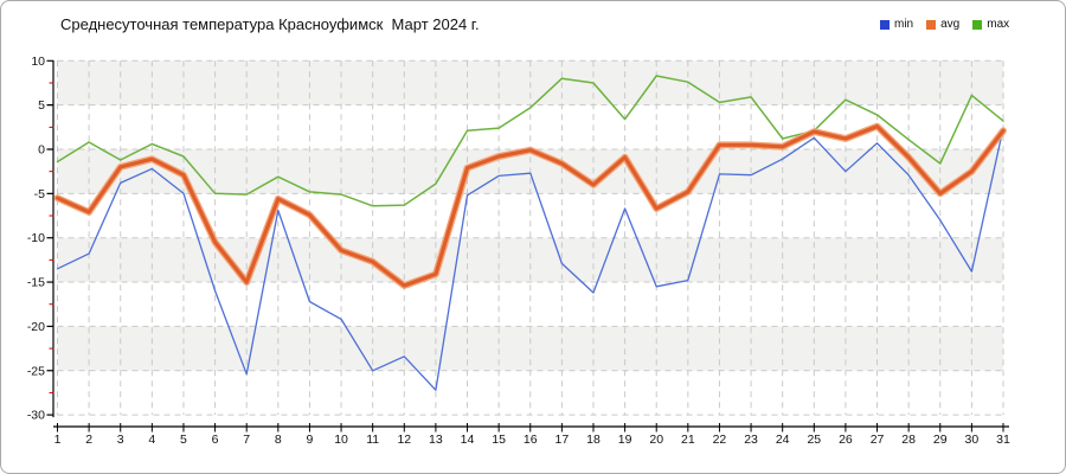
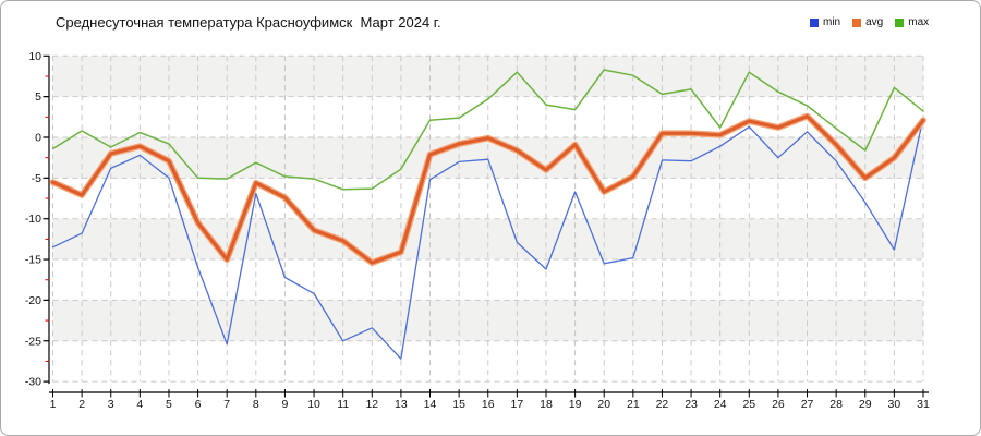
max/18: 8 -> 4
max/25: 2 -> 8
